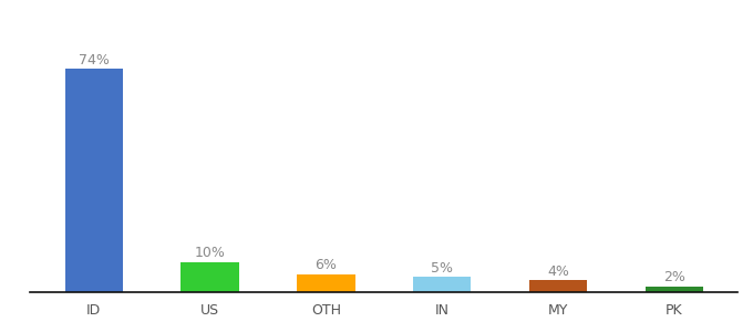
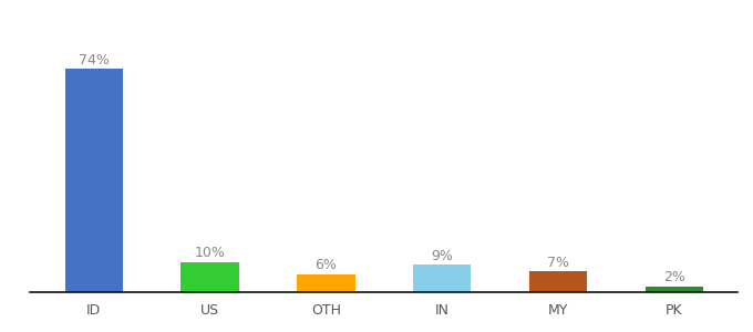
IN: 5% -> 9%
MY: 4% -> 7%
